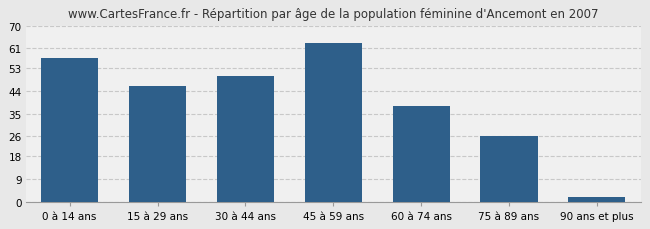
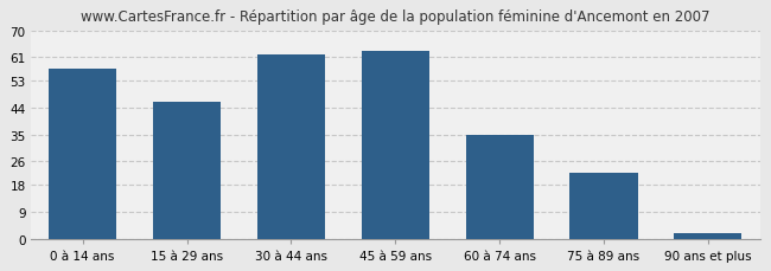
30 à 44 ans: 50 -> 62
60 à 74 ans: 38 -> 35
75 à 89 ans: 26 -> 22
